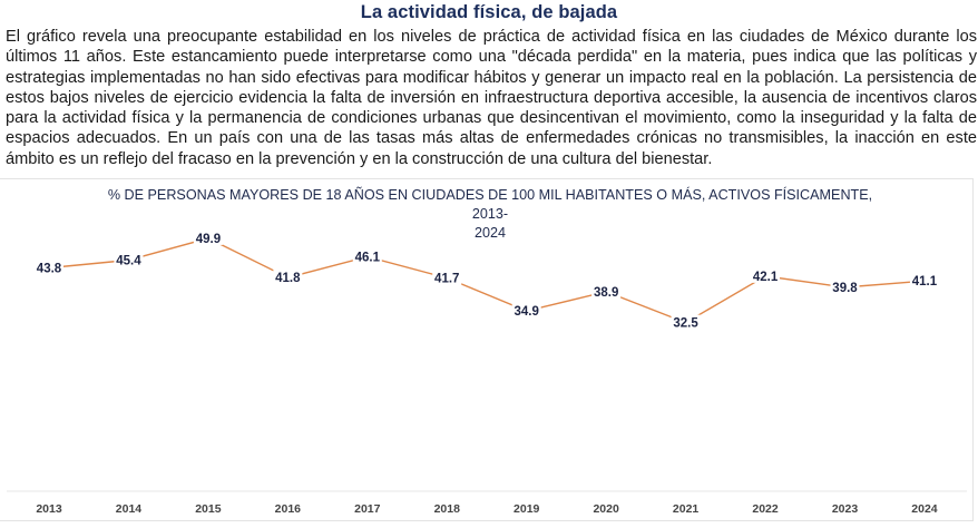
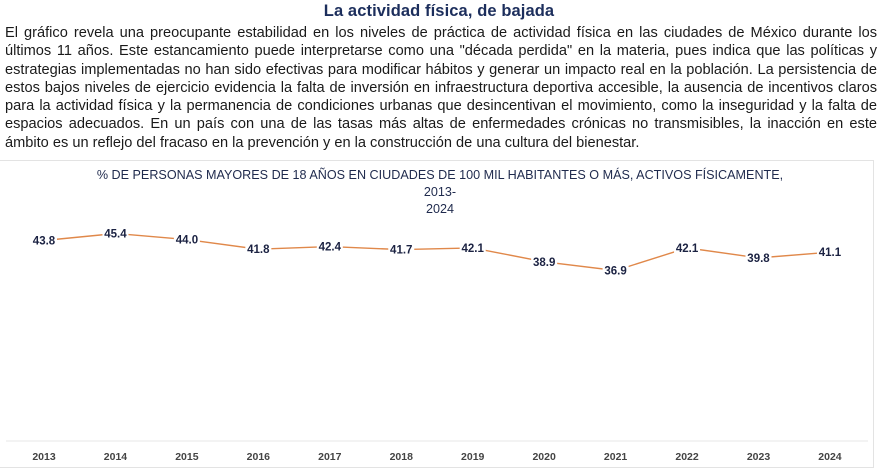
2015: 49.9 -> 44.0
2017: 46.1 -> 42.4
2019: 34.9 -> 42.1
2021: 32.5 -> 36.9
